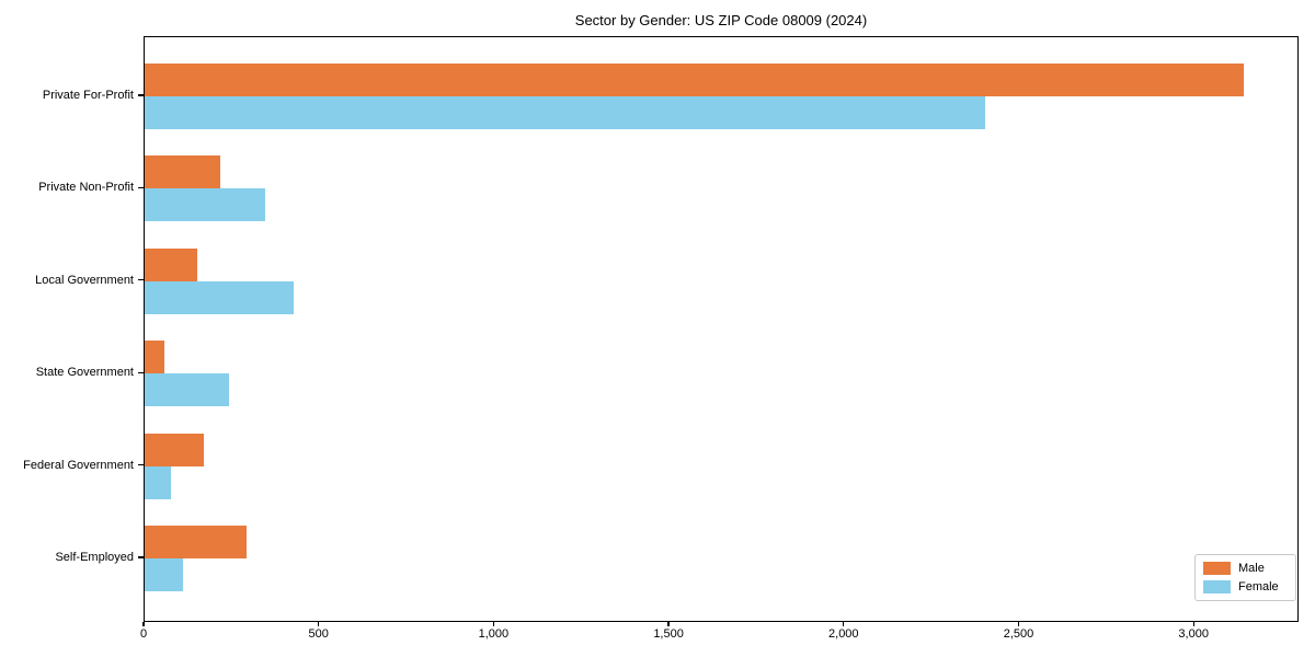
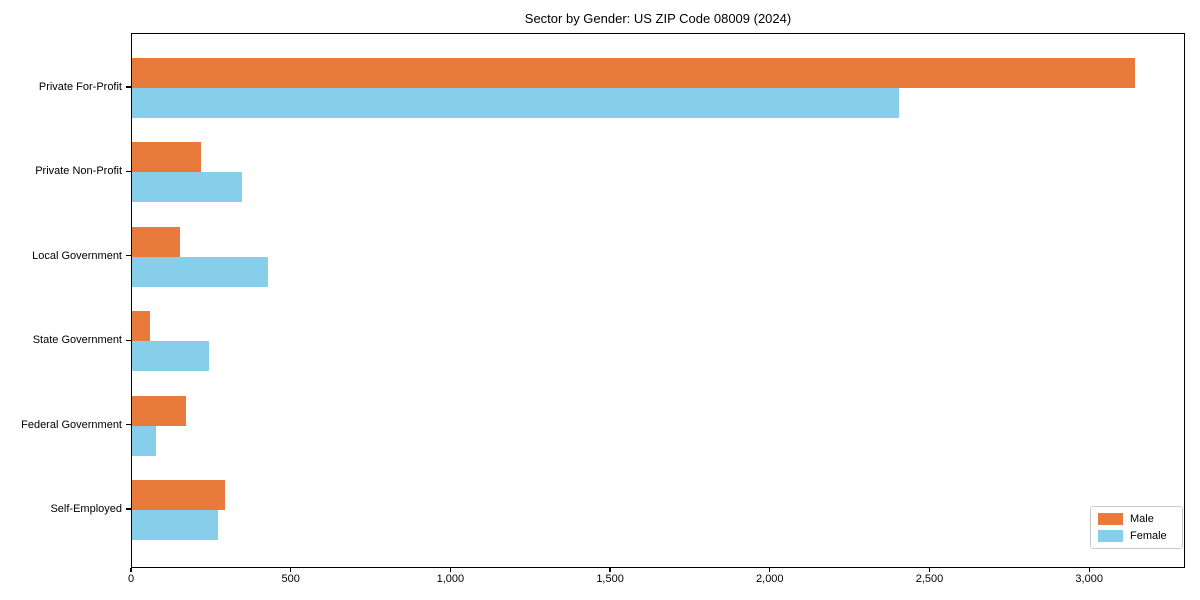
Female/Self-Employed: 110 -> 270
